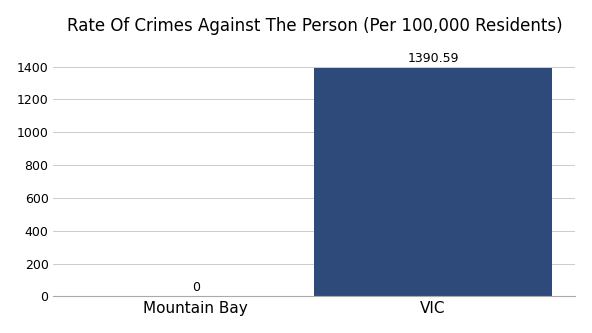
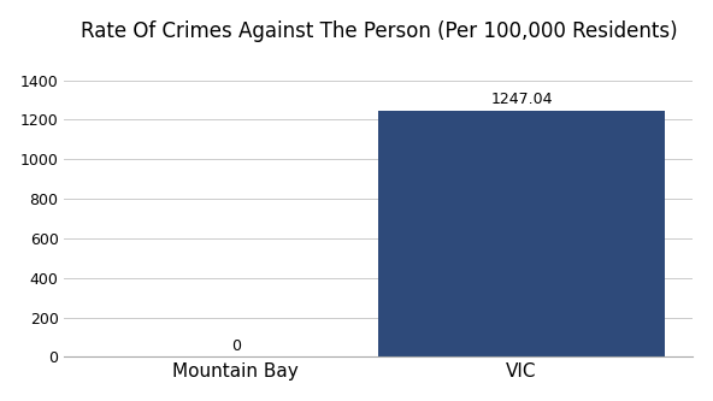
VIC: 1390.59 -> 1247.04
